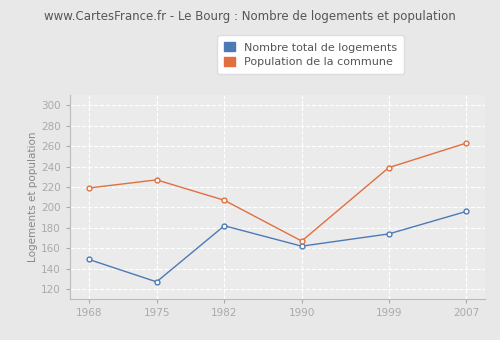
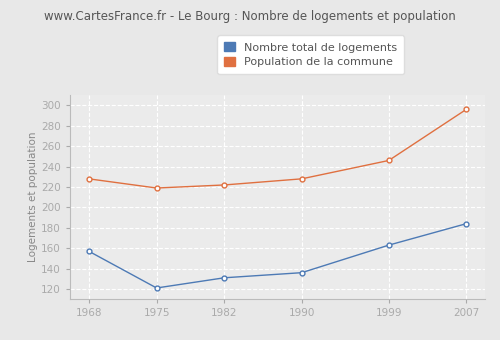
Nombre total de logements/1968: 149 -> 157
Population de la commune/1968: 219 -> 228
Nombre total de logements/1975: 127 -> 121
Population de la commune/1975: 227 -> 219
Nombre total de logements/1982: 182 -> 131
Population de la commune/1982: 207 -> 222
Nombre total de logements/1990: 162 -> 136
Population de la commune/1990: 167 -> 228
Nombre total de logements/1999: 174 -> 163
Population de la commune/1999: 239 -> 246
Nombre total de logements/2007: 196 -> 184
Population de la commune/2007: 263 -> 296
